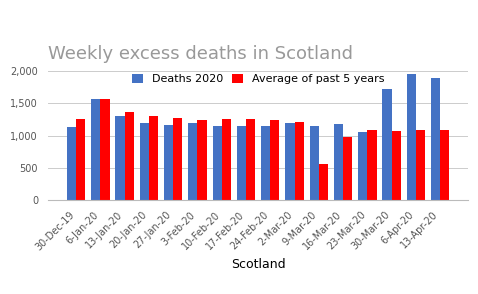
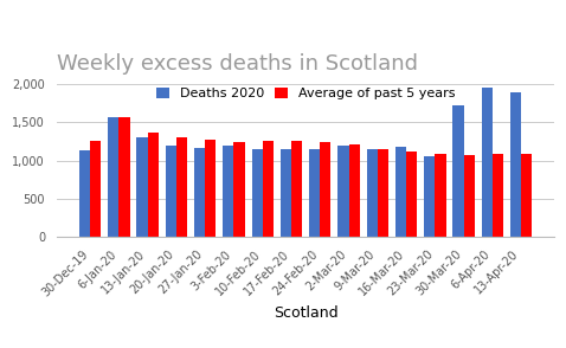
Average of past 5 years/9-Mar-20: 560 -> 1,150
Average of past 5 years/16-Mar-20: 980 -> 1,120
